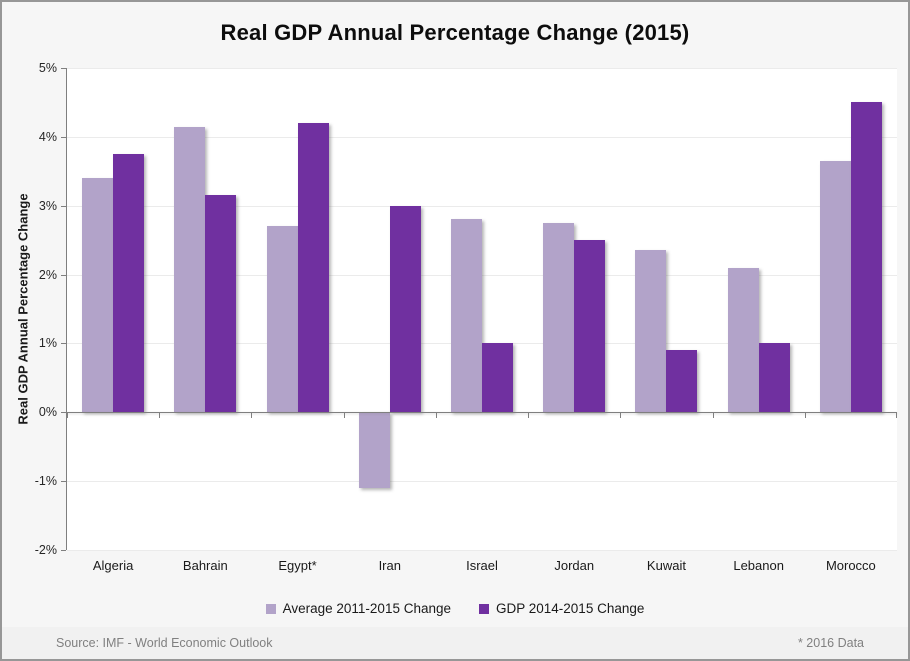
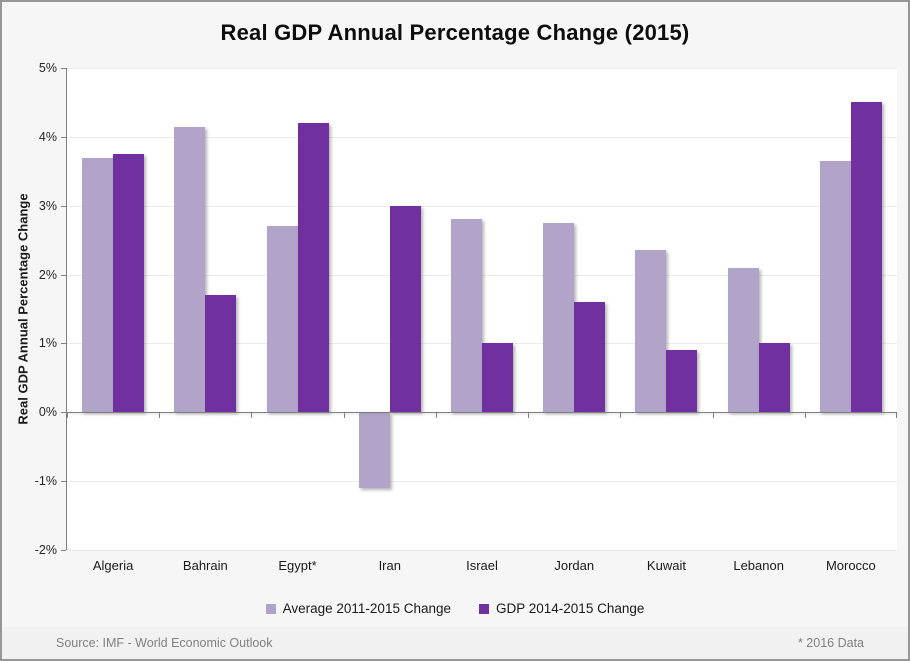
Average 2011-2015 Change/Algeria: 3.4% -> 3.7%
GDP 2014-2015 Change/Bahrain: 3.1% -> 1.7%
GDP 2014-2015 Change/Jordan: 2.5% -> 1.6%
